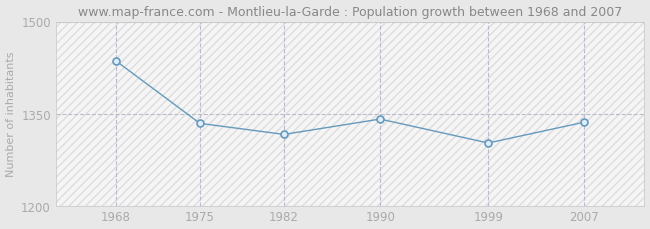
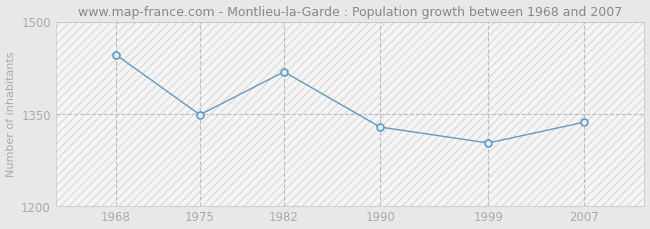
1968: 1436 -> 1446
1975: 1334 -> 1348
1982: 1316 -> 1418
1990: 1341 -> 1328
